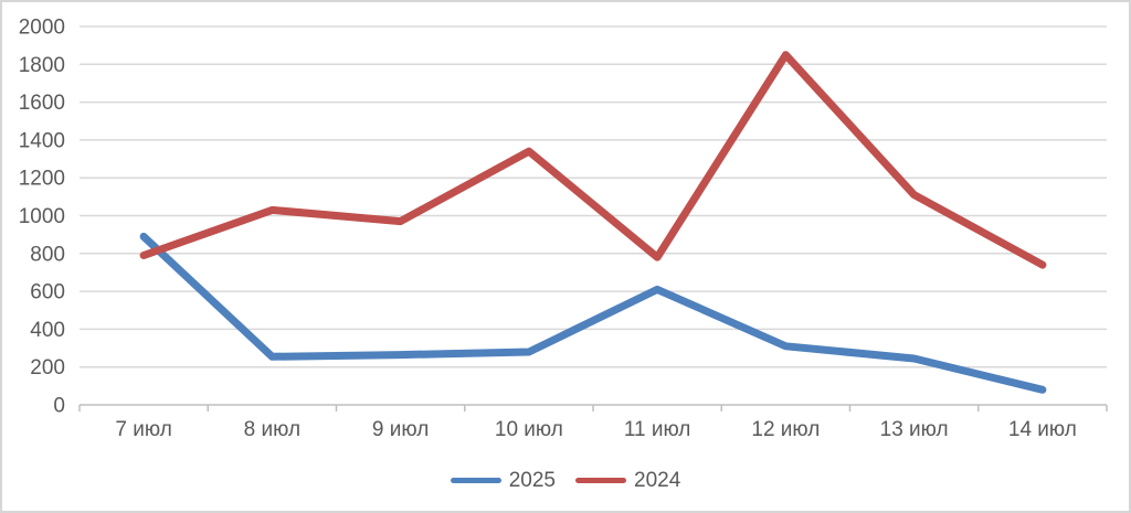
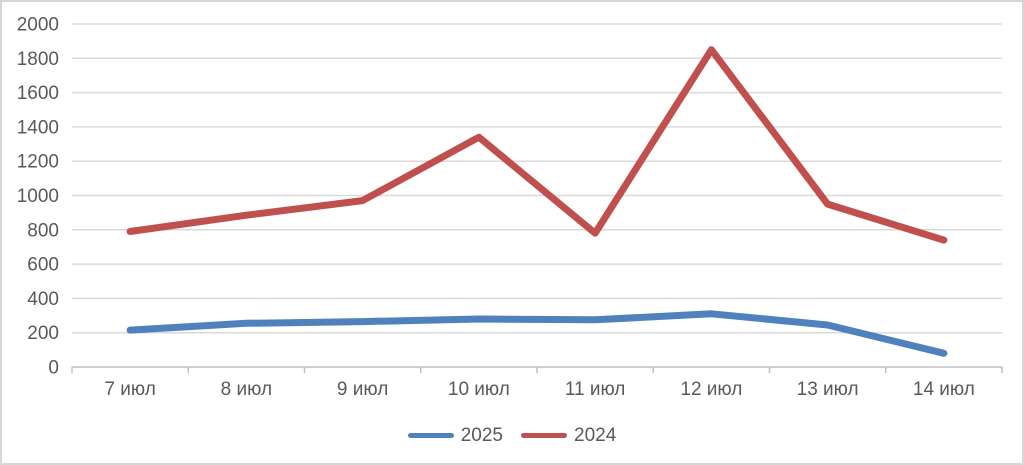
2025/7 июл: 890 -> 220
2024/8 июл: 1030 -> 880
2025/11 июл: 610 -> 280
2024/13 июл: 1110 -> 950
